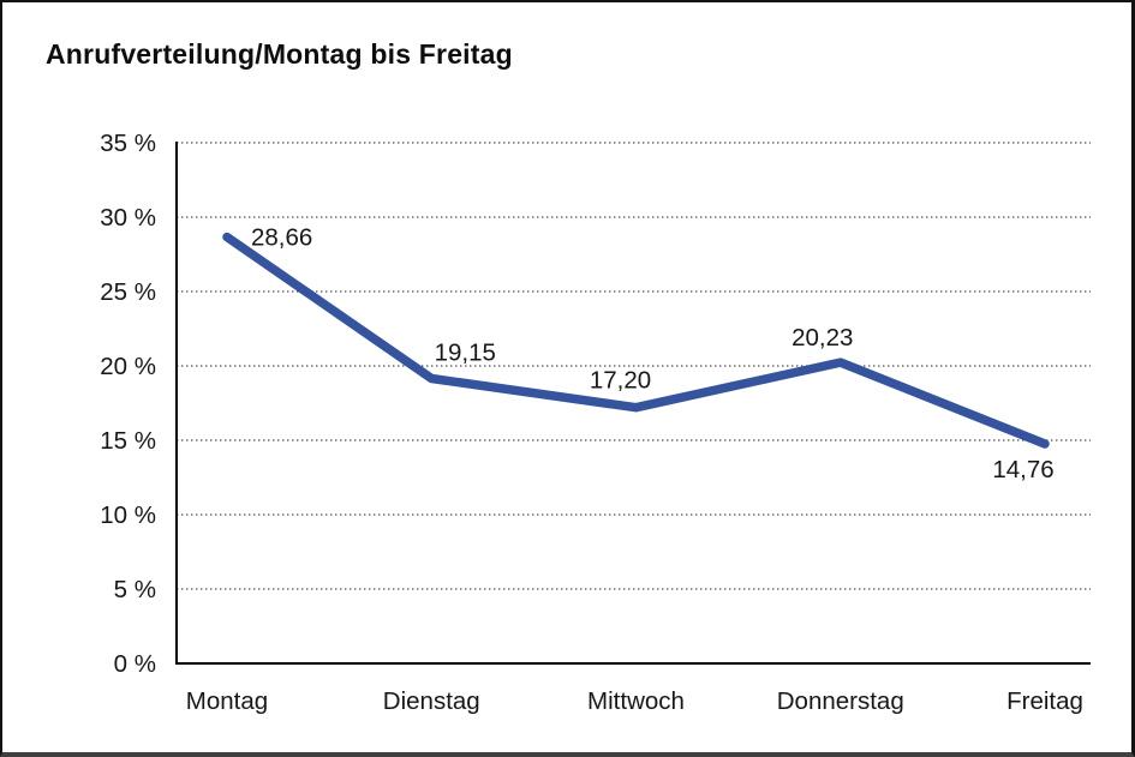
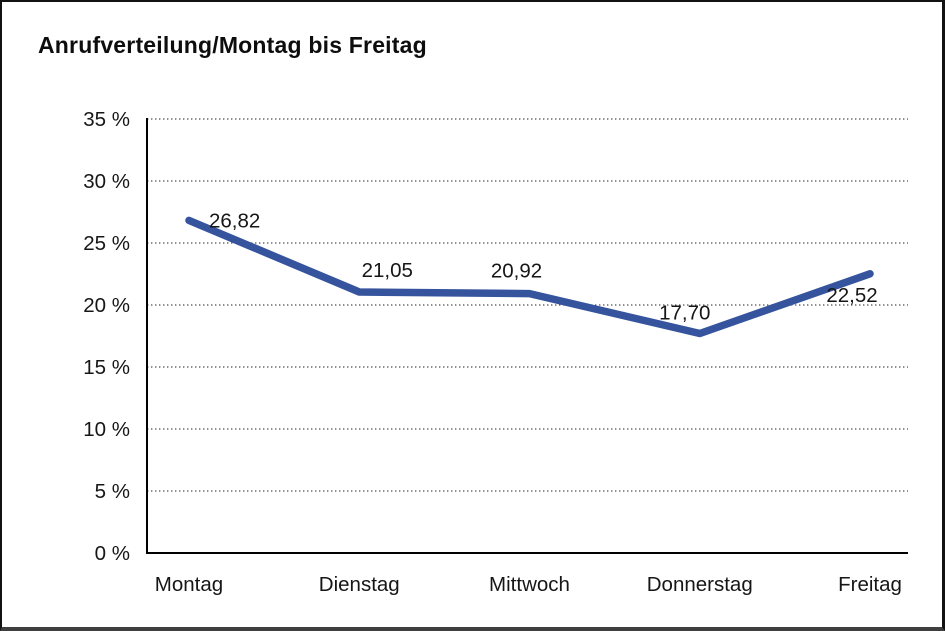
Montag: 28,66 -> 26,82
Dienstag: 19,15 -> 21,05
Mittwoch: 17,20 -> 20,92
Donnerstag: 20,23 -> 17,70
Freitag: 14,76 -> 22,52
